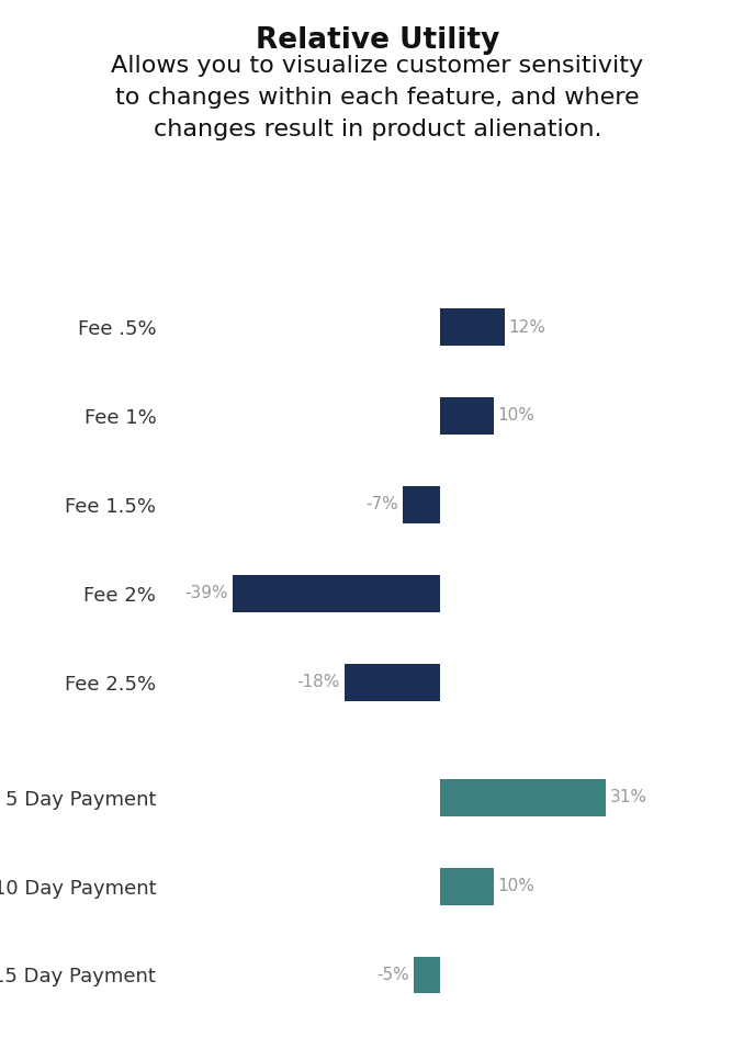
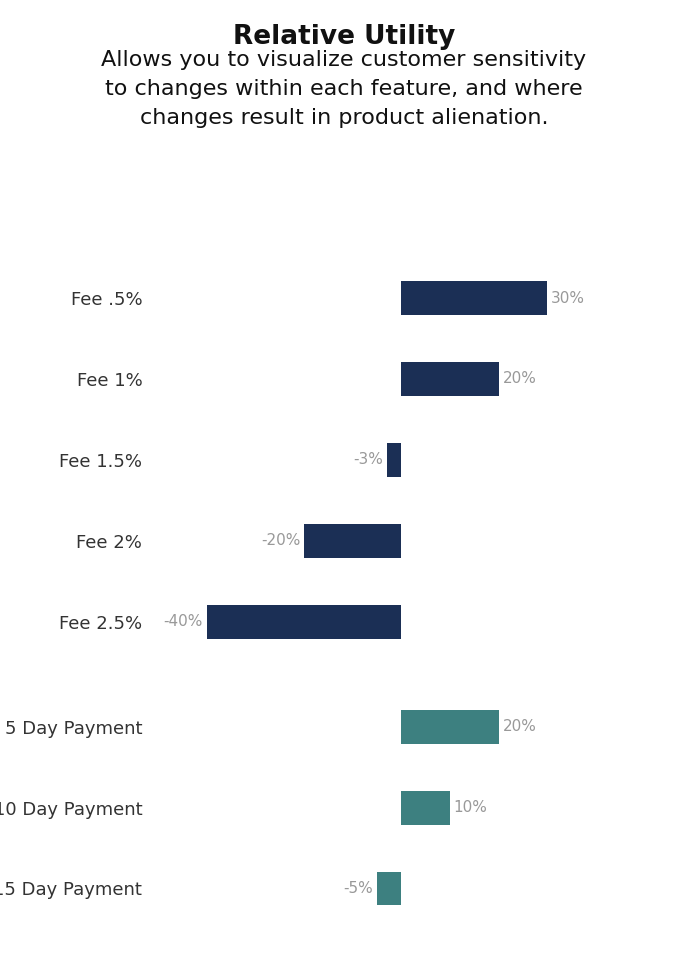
Fee .5%: 12% -> 30%
Fee 1%: 10% -> 20%
Fee 1.5%: -7% -> -3%
Fee 2%: -39% -> -20%
Fee 2.5%: -18% -> -40%
5 Day Payment: 31% -> 20%
